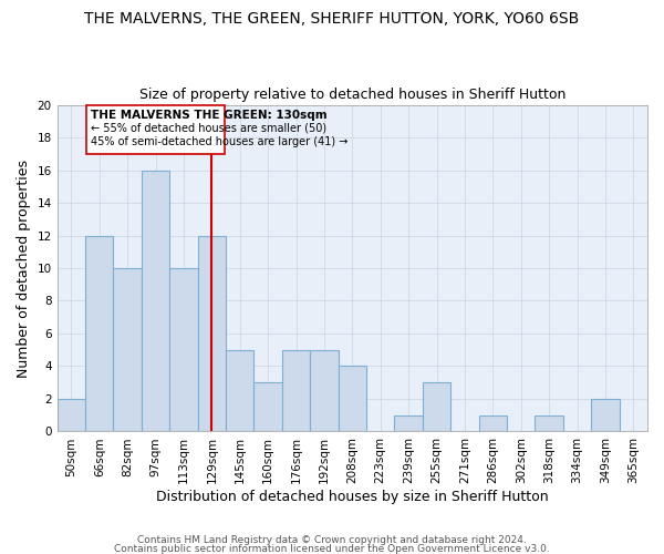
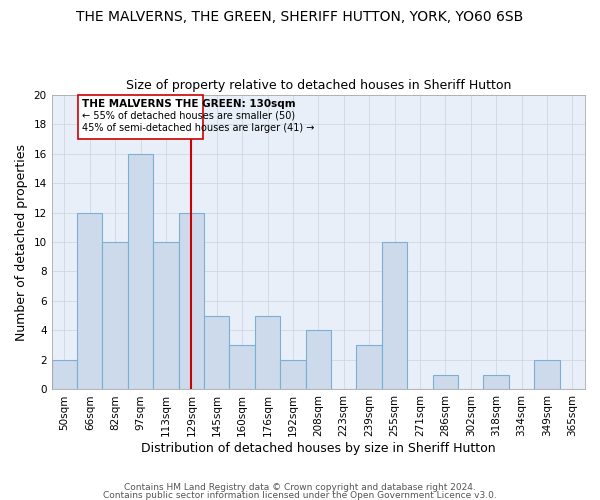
192sqm: 5 -> 2
239sqm: 1 -> 3
255sqm: 3 -> 10
